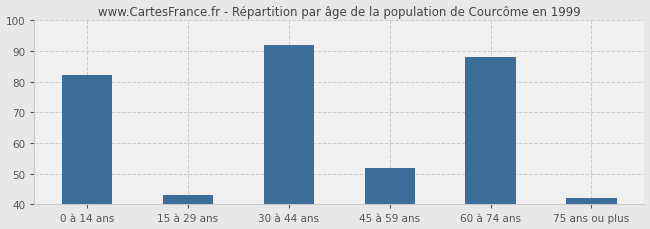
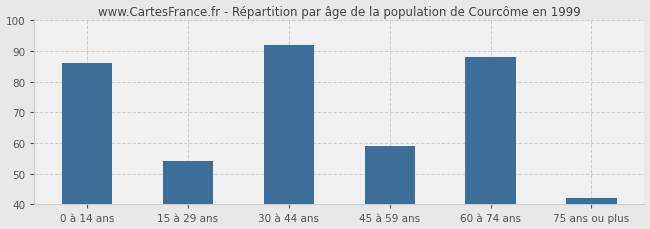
0 à 14 ans: 82 -> 86
15 à 29 ans: 43 -> 54
45 à 59 ans: 52 -> 59
